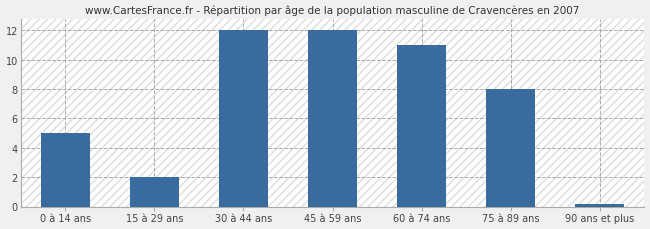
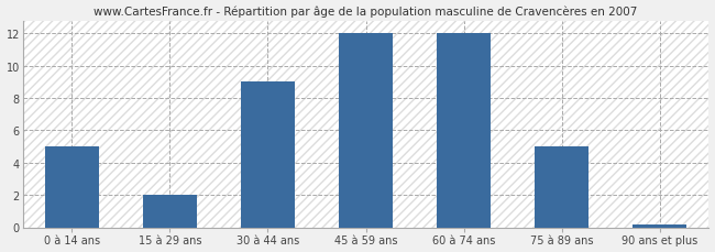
30 à 44 ans: 12.0 -> 9.0
60 à 74 ans: 11.0 -> 12.0
75 à 89 ans: 8.0 -> 5.0
